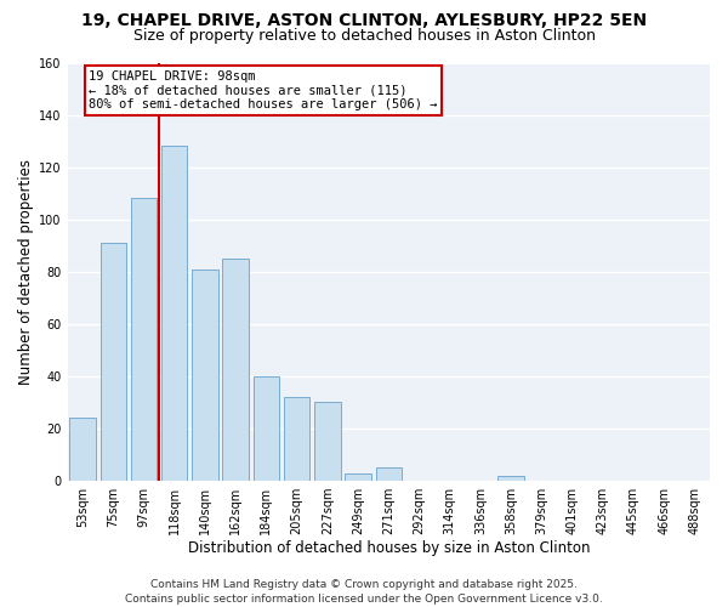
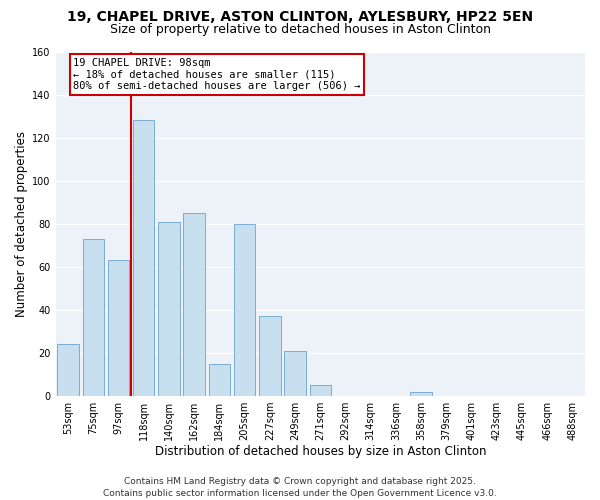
75sqm: 91 -> 73
97sqm: 108 -> 63
184sqm: 40 -> 15
205sqm: 32 -> 80
227sqm: 30 -> 37
249sqm: 3 -> 21
